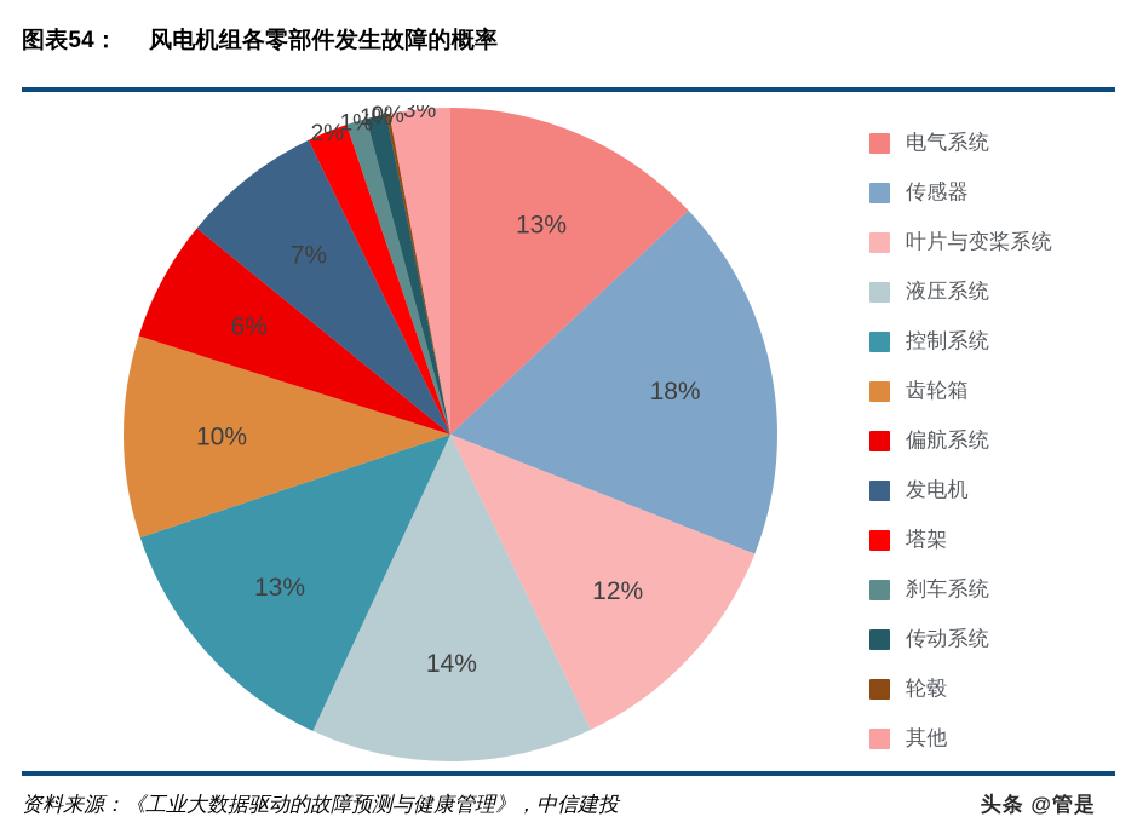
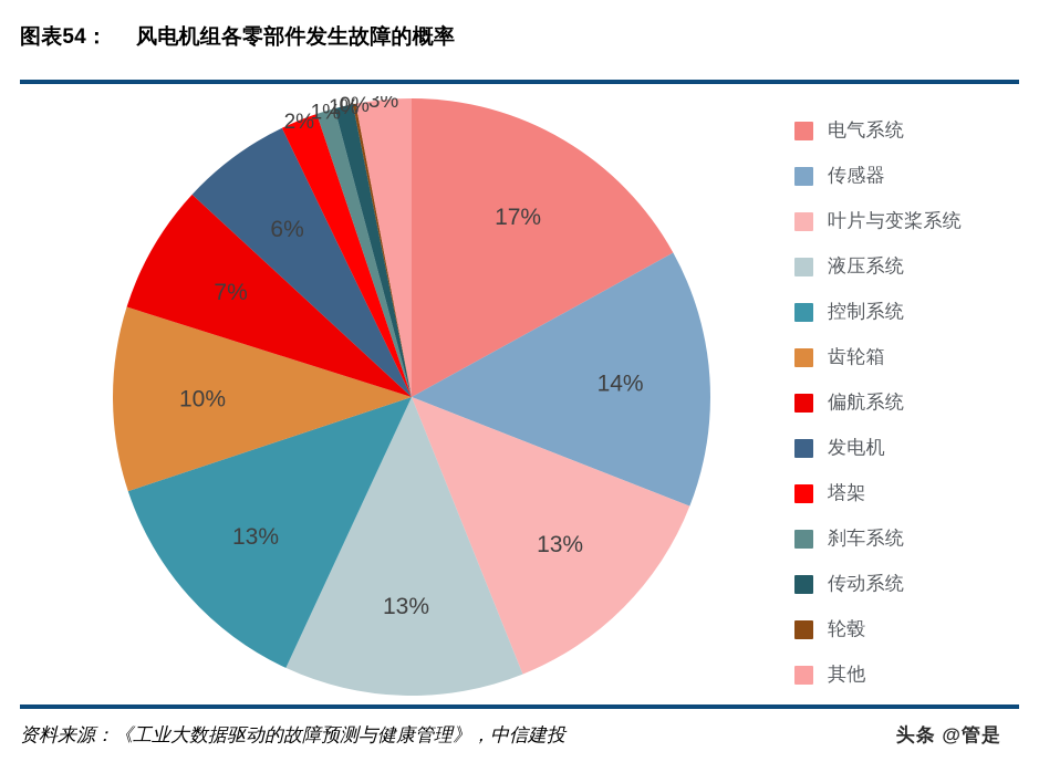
电气系统: 13% -> 17%
传感器: 18% -> 14%
叶片与变桨系统: 12% -> 13%
液压系统: 14% -> 13%
偏航系统: 6% -> 7%
发电机: 7% -> 6%
